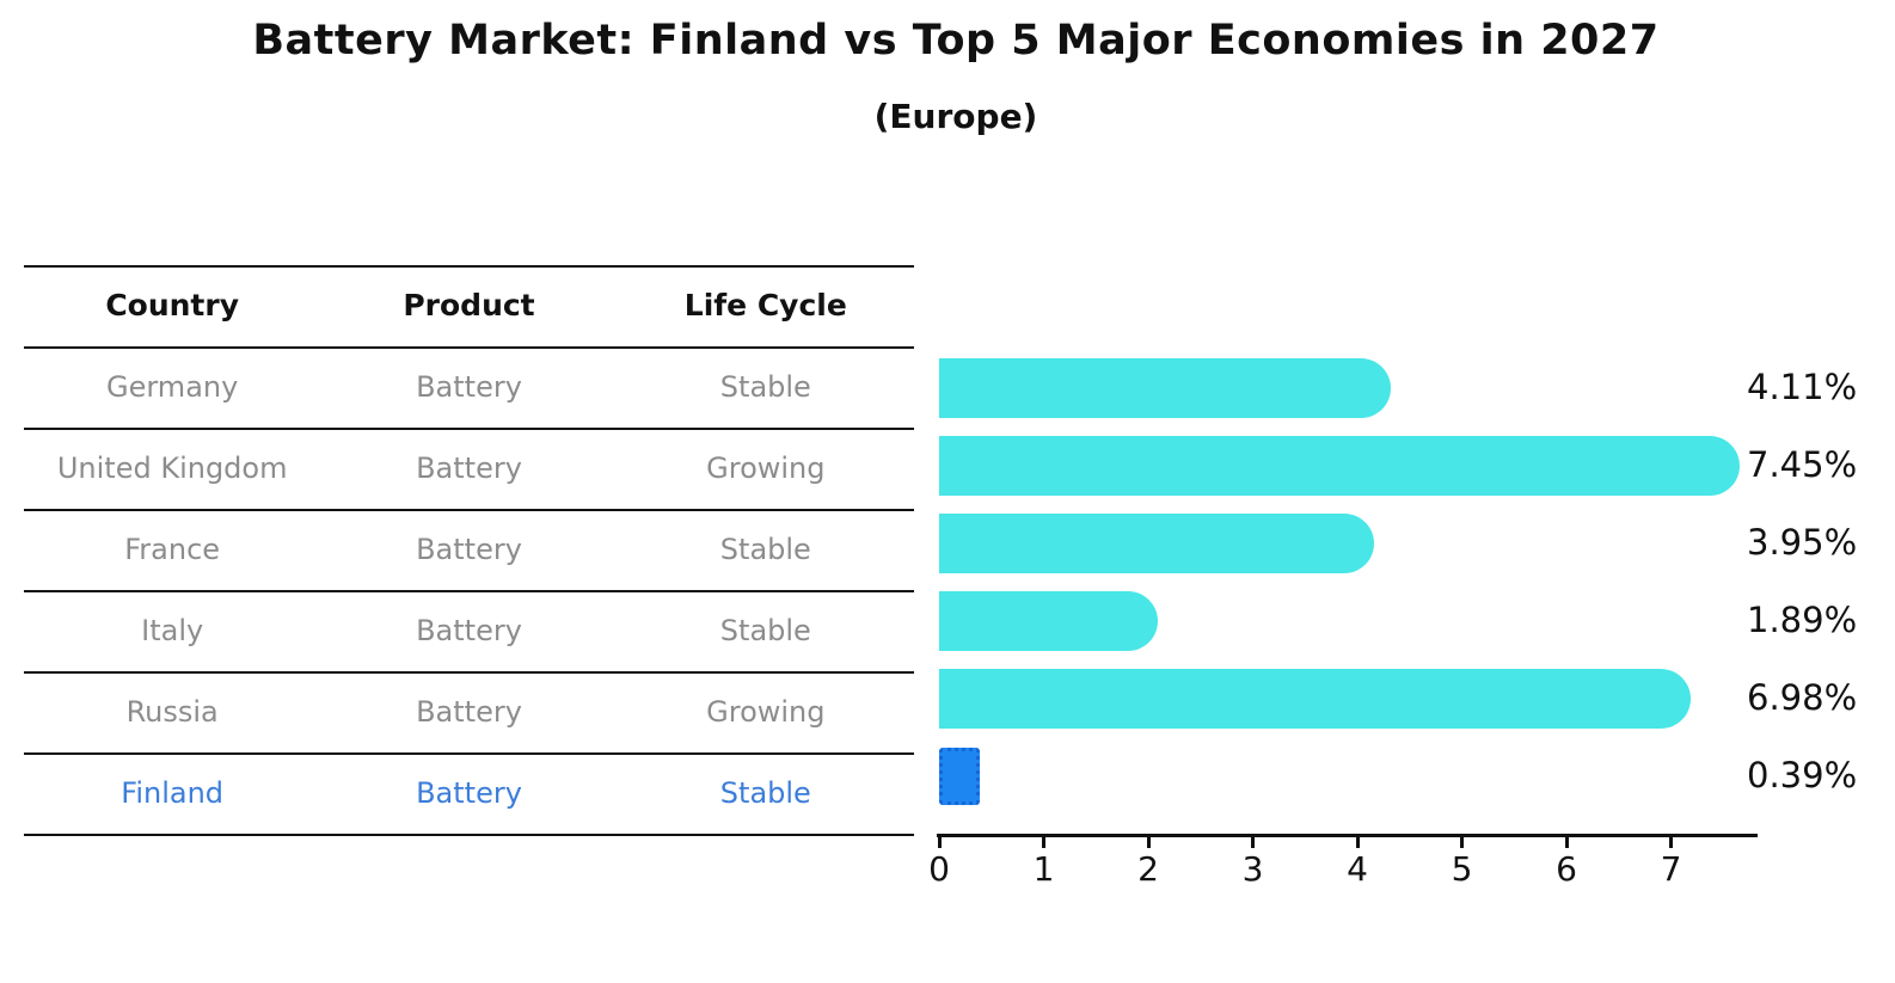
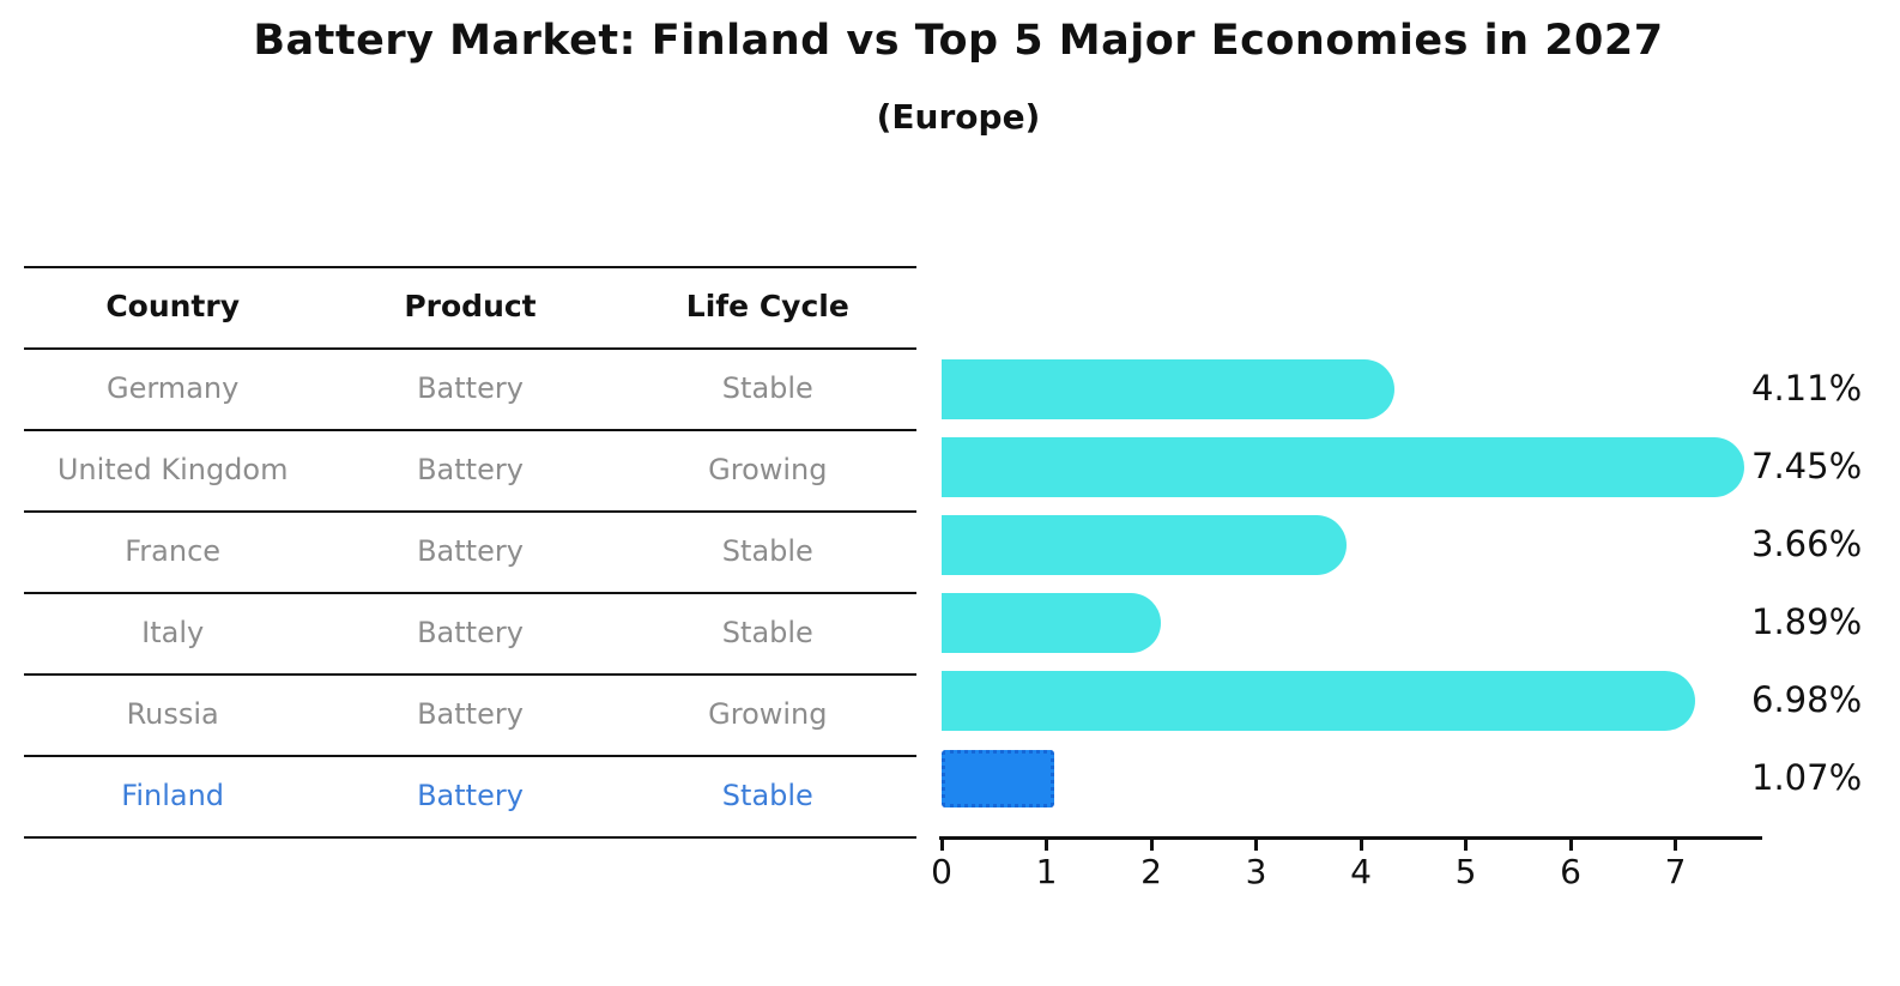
France: 3.95% -> 3.66%
Finland: 0.39% -> 1.07%
